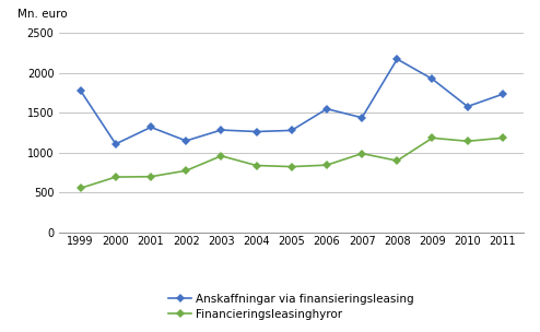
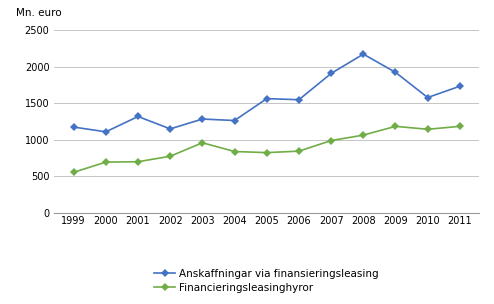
Anskaffningar via finansieringsleasing/1999: 1780 -> 1180
Anskaffningar via finansieringsleasing/2005: 1280 -> 1560
Anskaffningar via finansieringsleasing/2007: 1440 -> 1910
Financieringsleasinghyror/2008: 900 -> 1060
